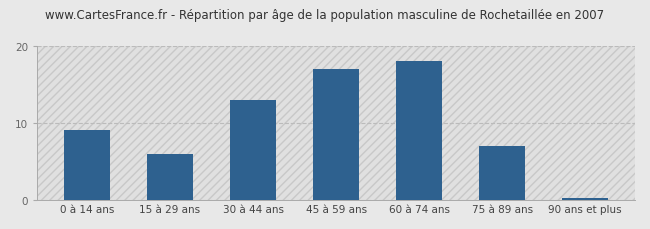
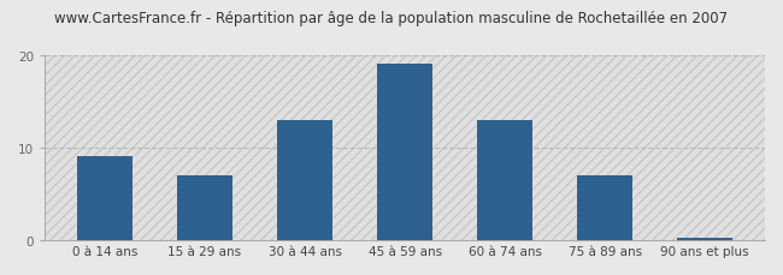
15 à 29 ans: 6.0 -> 7.0
45 à 59 ans: 17.0 -> 19.0
60 à 74 ans: 18.0 -> 13.0
